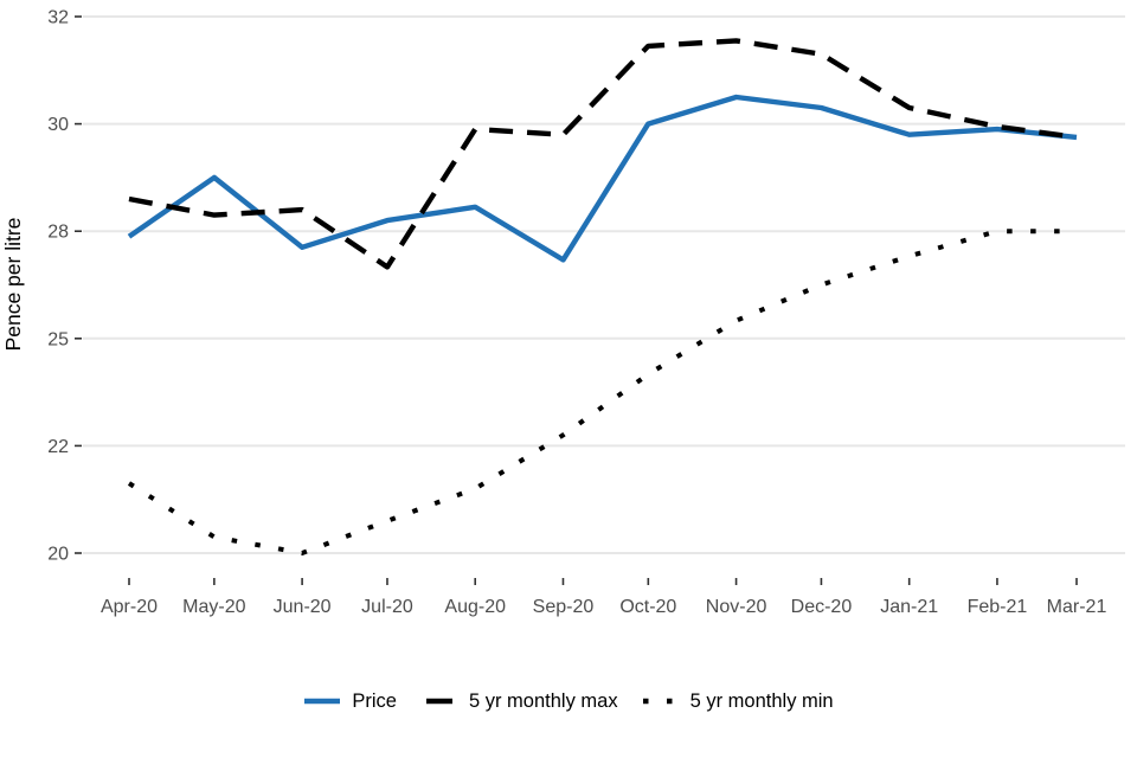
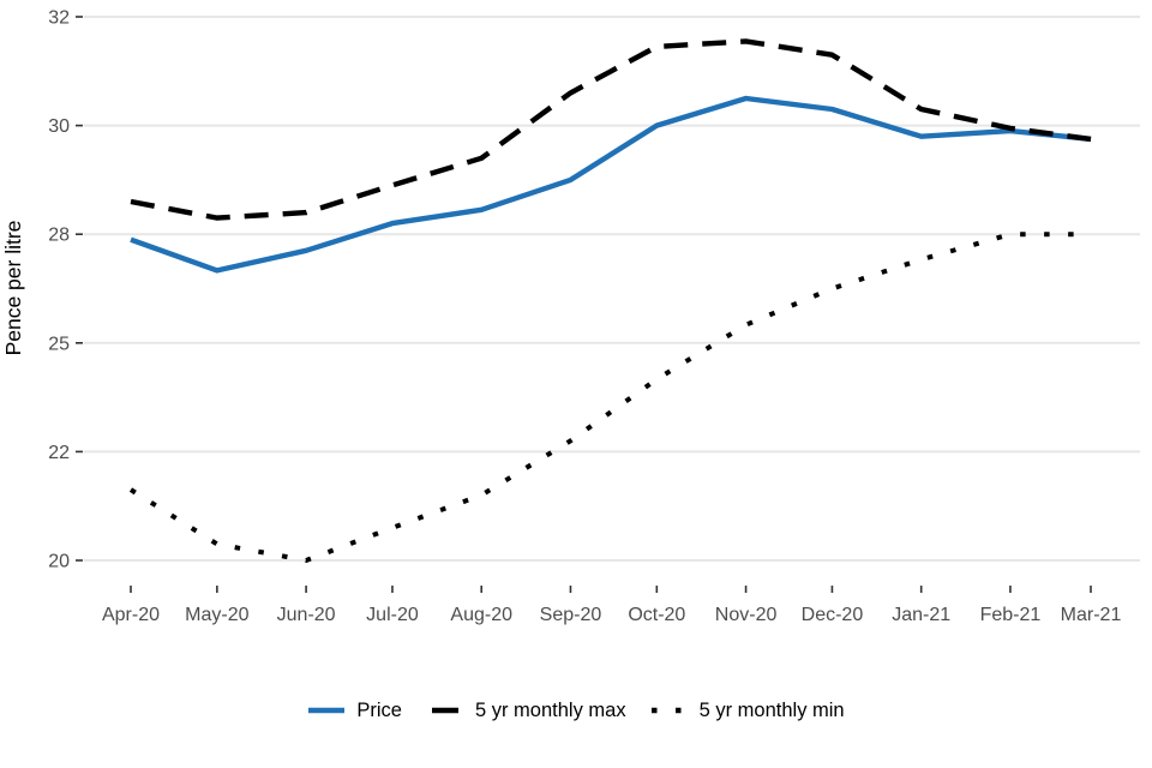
Price/May-20: 29.0 -> 27.0
5 yr monthly max/Jul-20: 27.0 -> 28.9
5 yr monthly max/Aug-20: 29.9 -> 29.4
Price/Sep-20: 27.2 -> 29.0
5 yr monthly max/Sep-20: 29.8 -> 30.6
